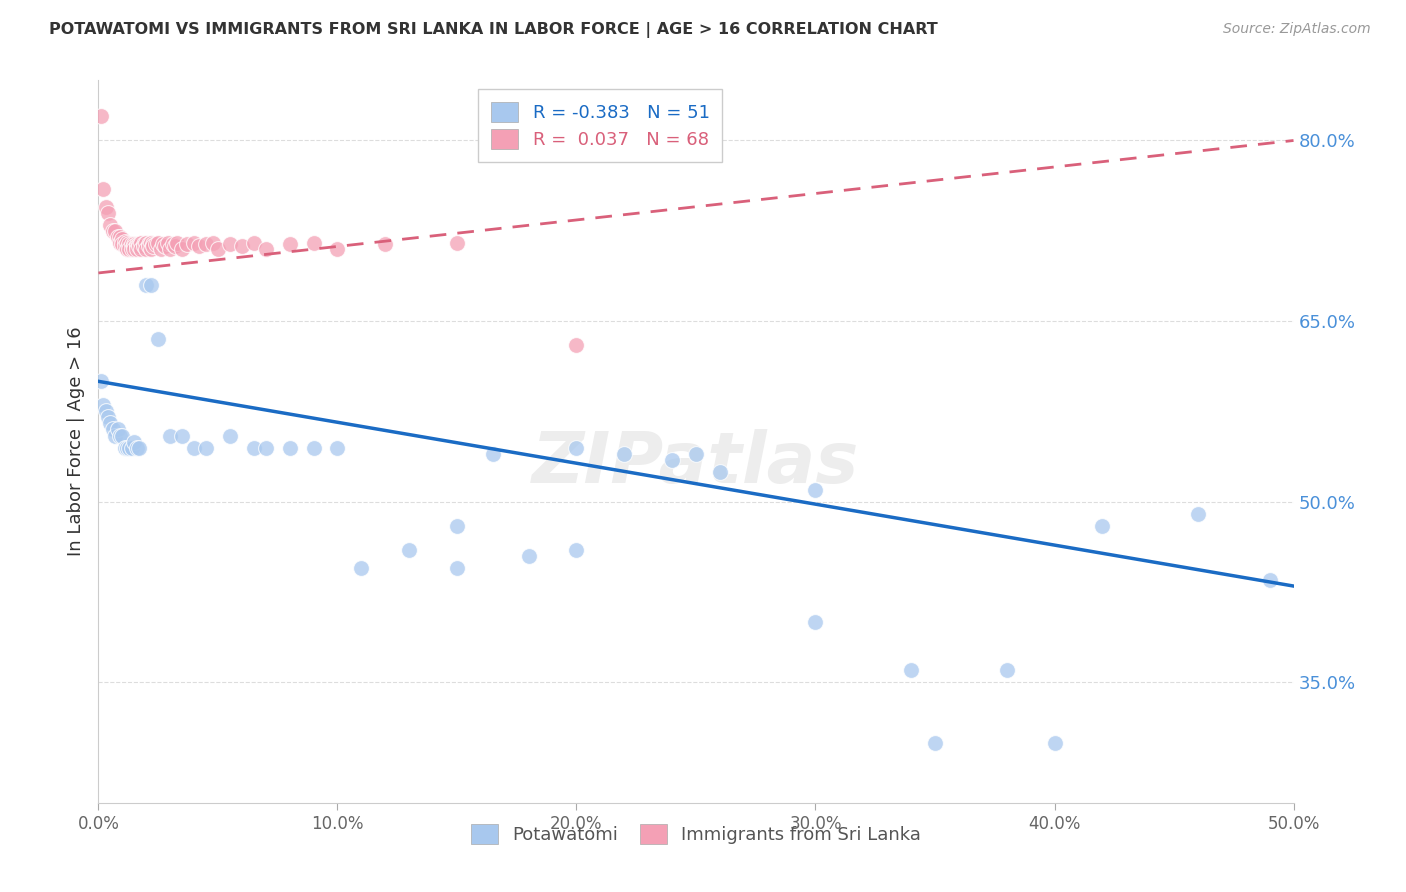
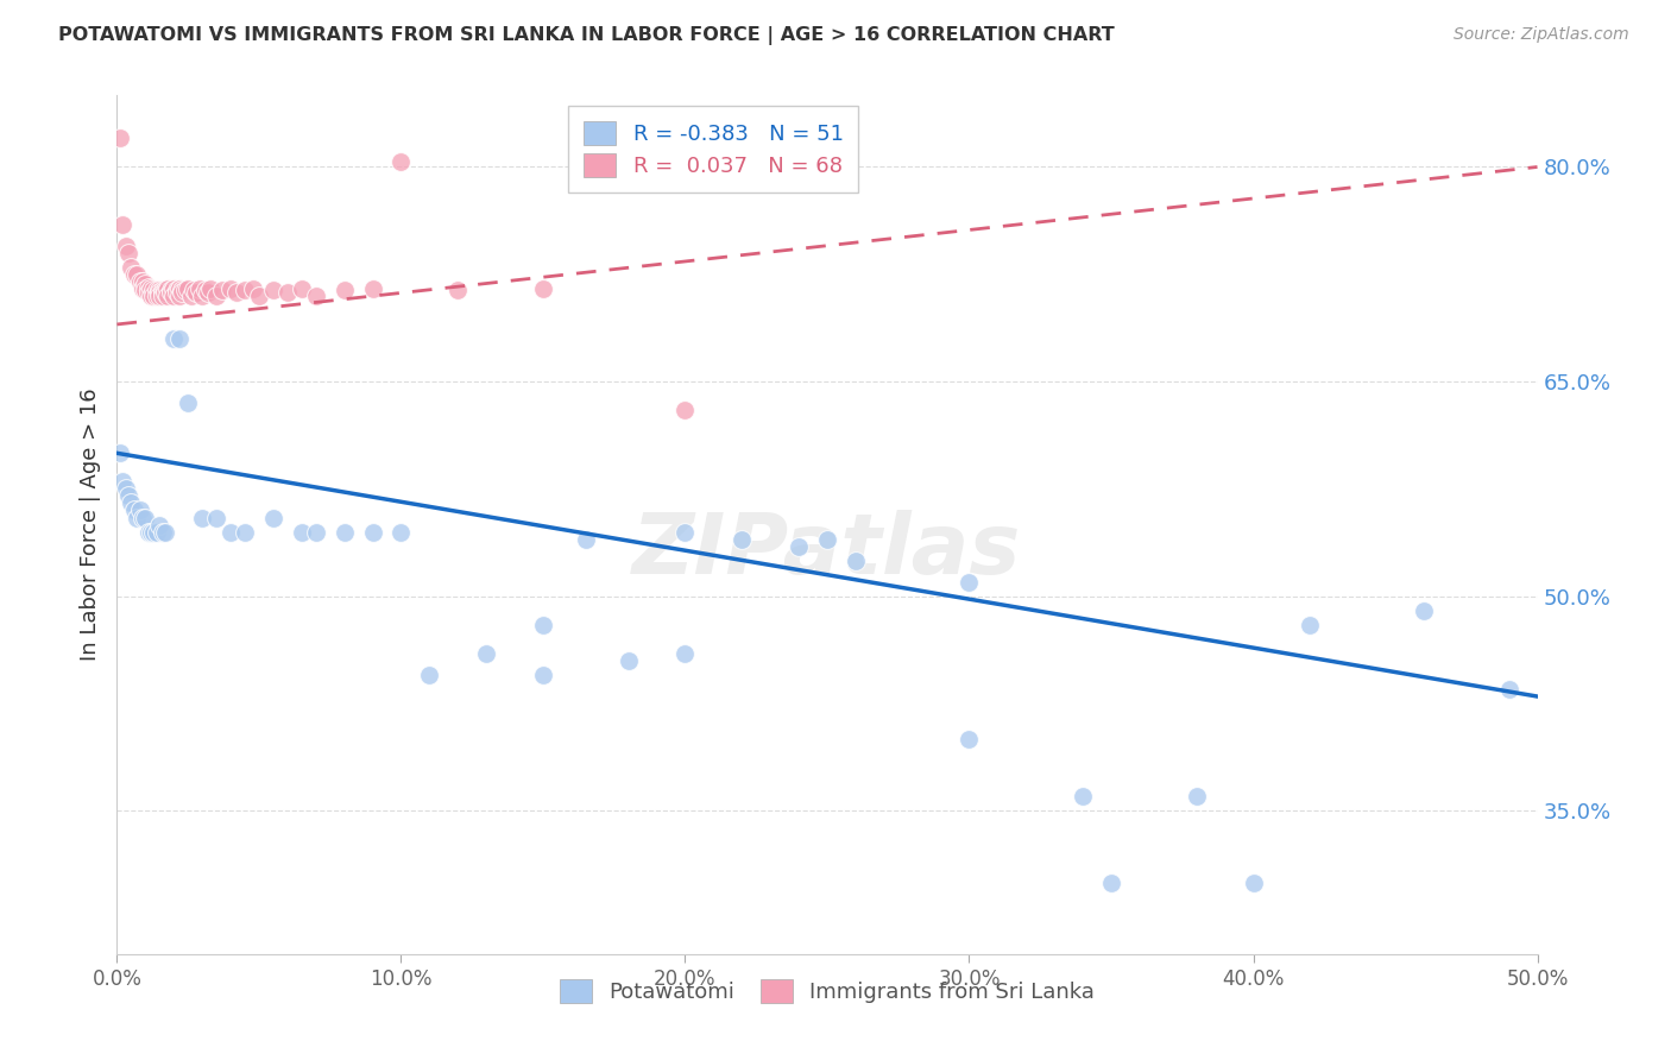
Immigrants from Sri Lanka/10.0%: 71.0% -> 80.4%
